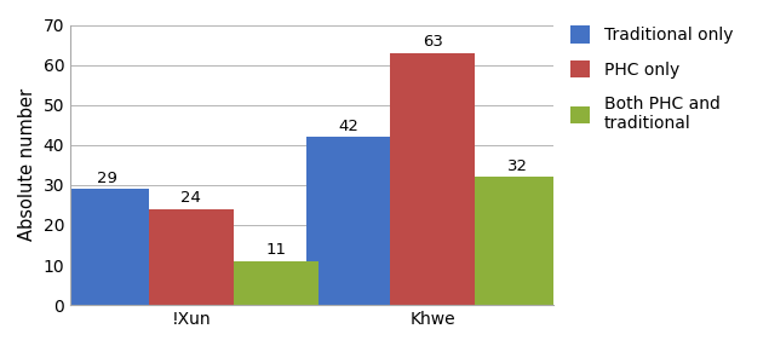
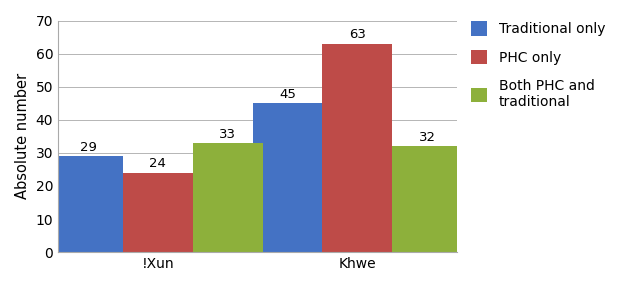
Both PHC and traditional/!Xun: 11 -> 33
Traditional only/Khwe: 42 -> 45
